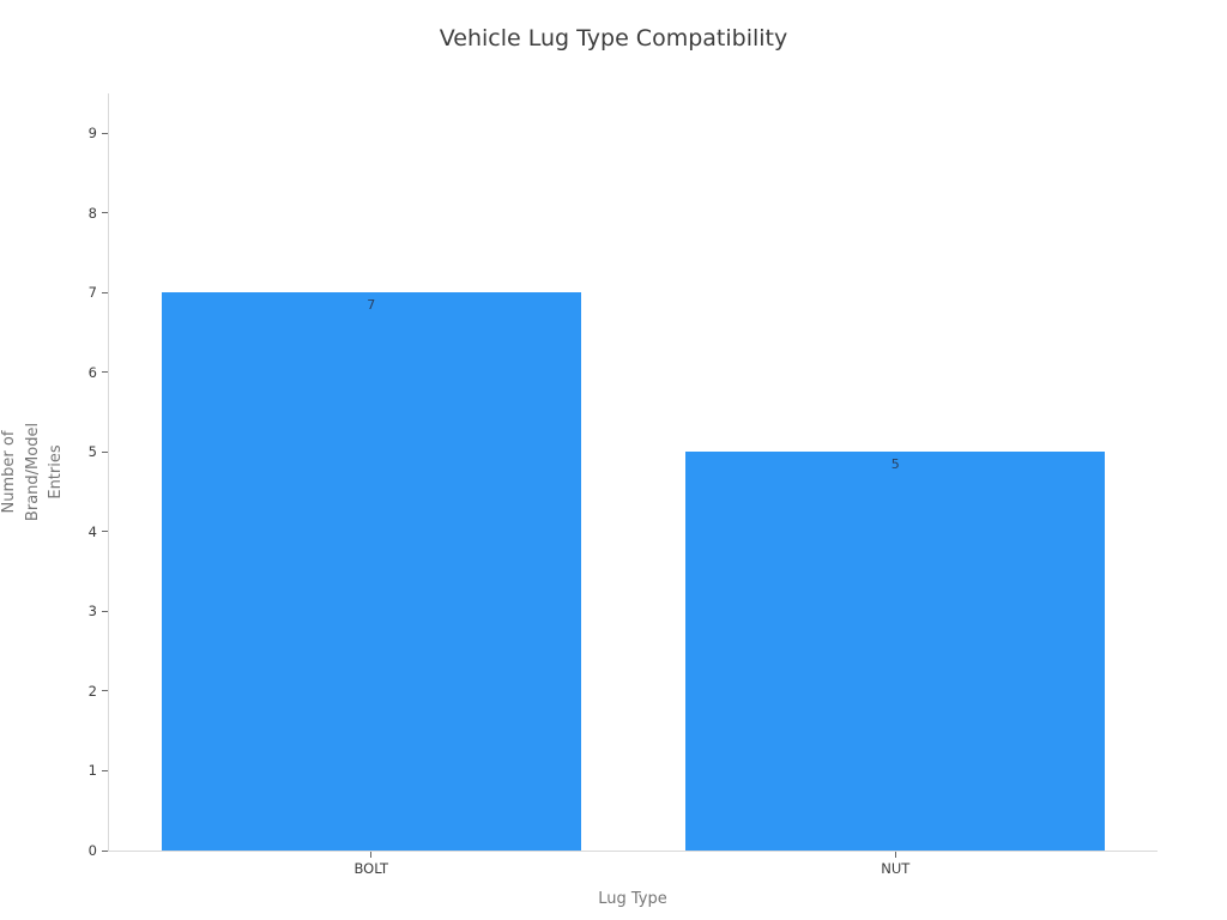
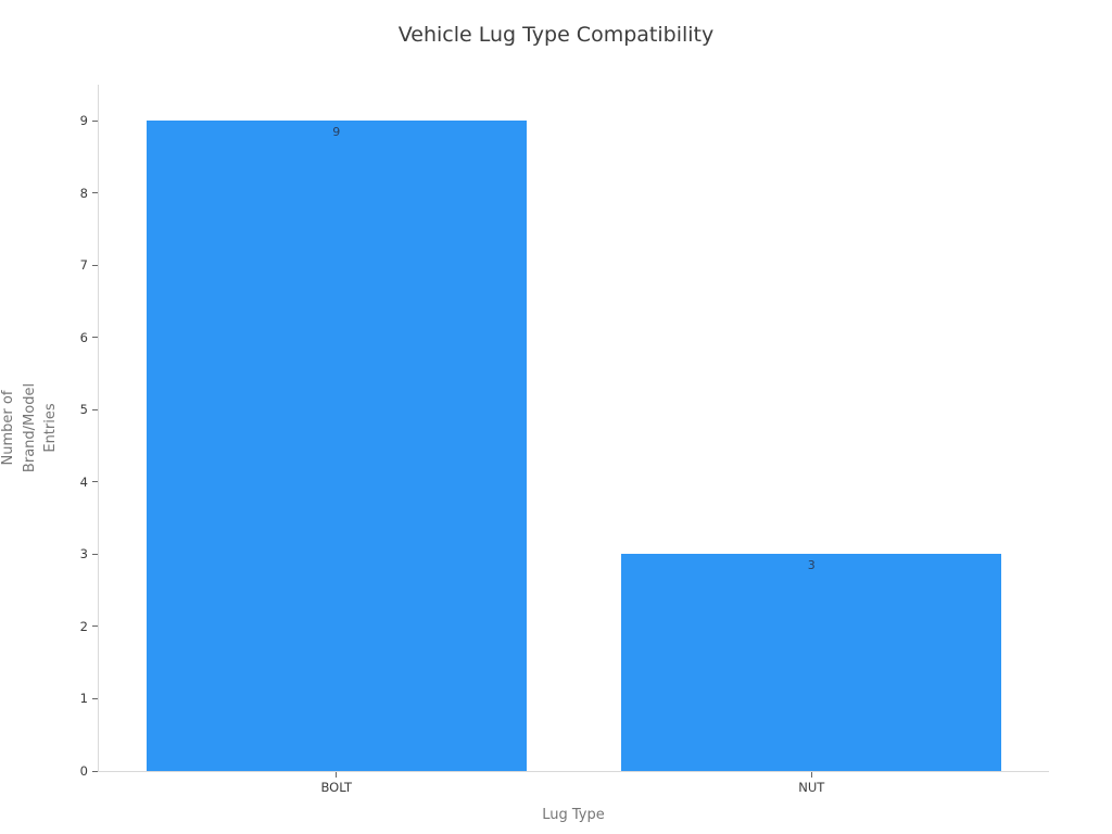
BOLT: 7 -> 9
NUT: 5 -> 3
